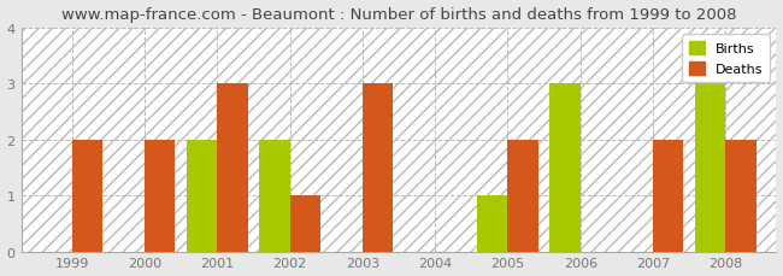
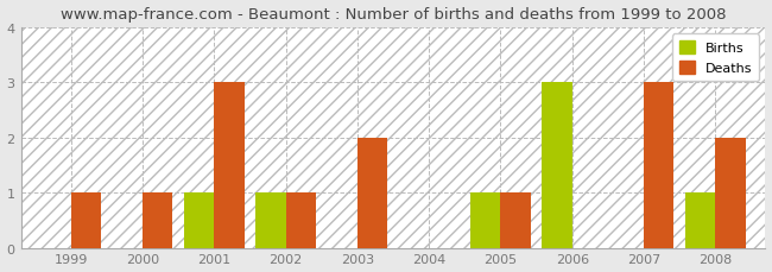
Deaths/1999: 2 -> 1
Deaths/2000: 2 -> 1
Births/2001: 2 -> 1
Births/2002: 2 -> 1
Deaths/2003: 3 -> 2
Deaths/2005: 2 -> 1
Deaths/2007: 2 -> 3
Births/2008: 3 -> 1
